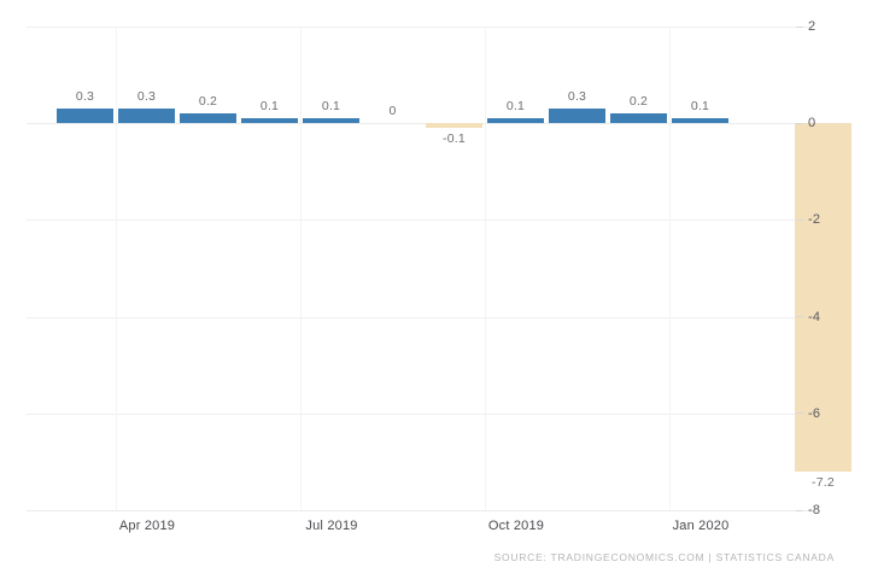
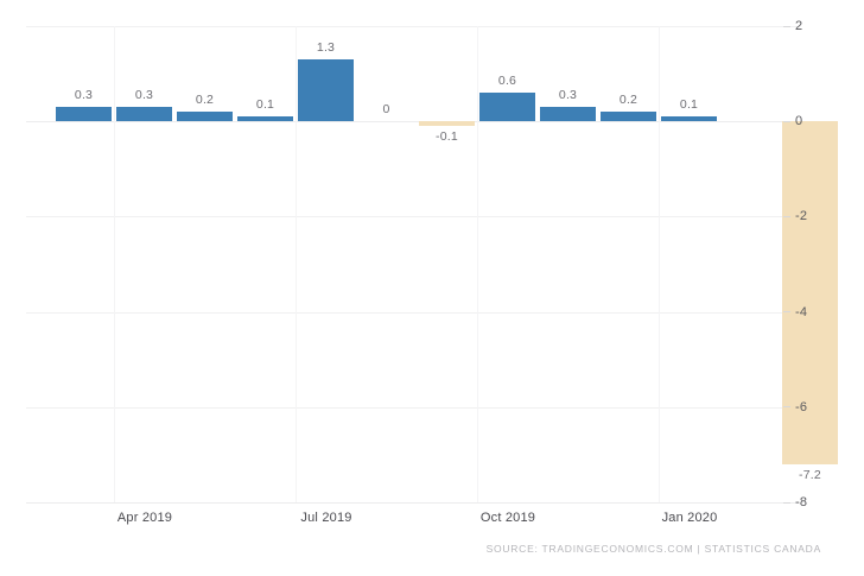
Jul 2019: 0.1 -> 1.3
Oct 2019: 0.1 -> 0.6
